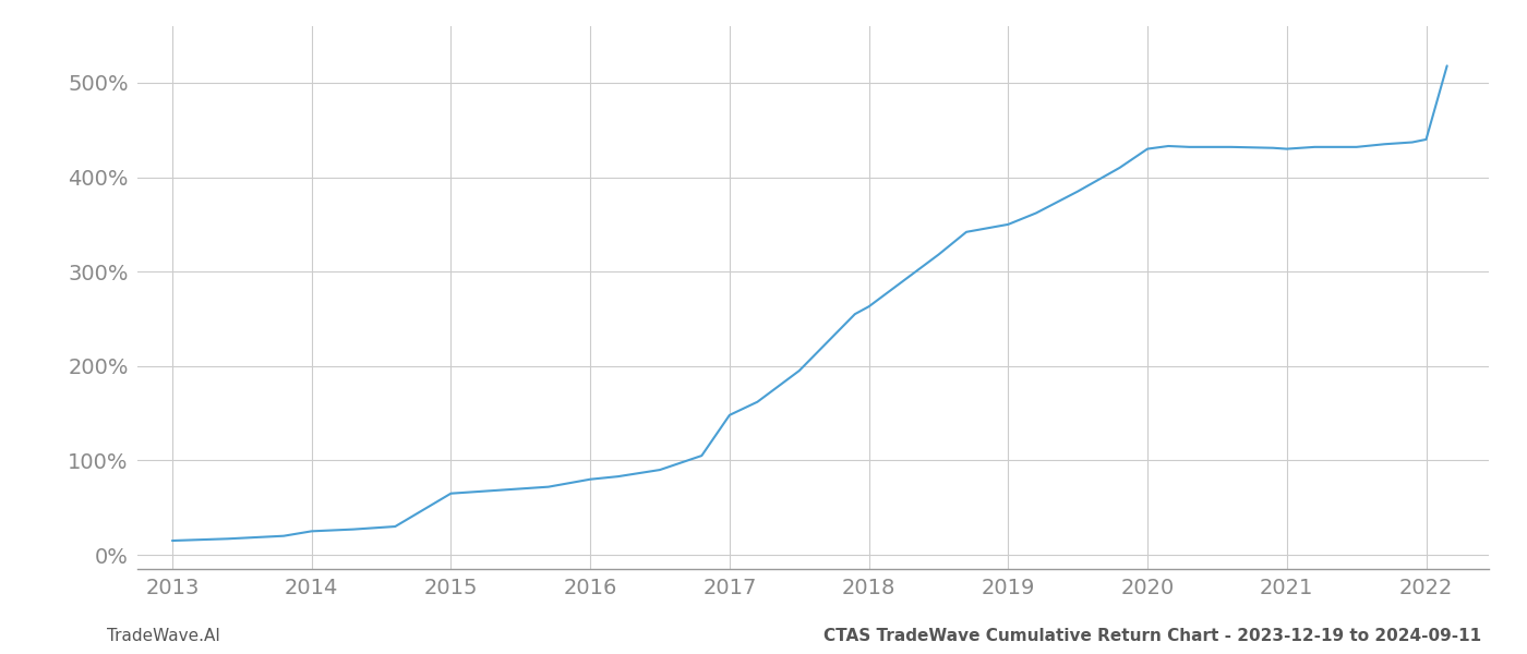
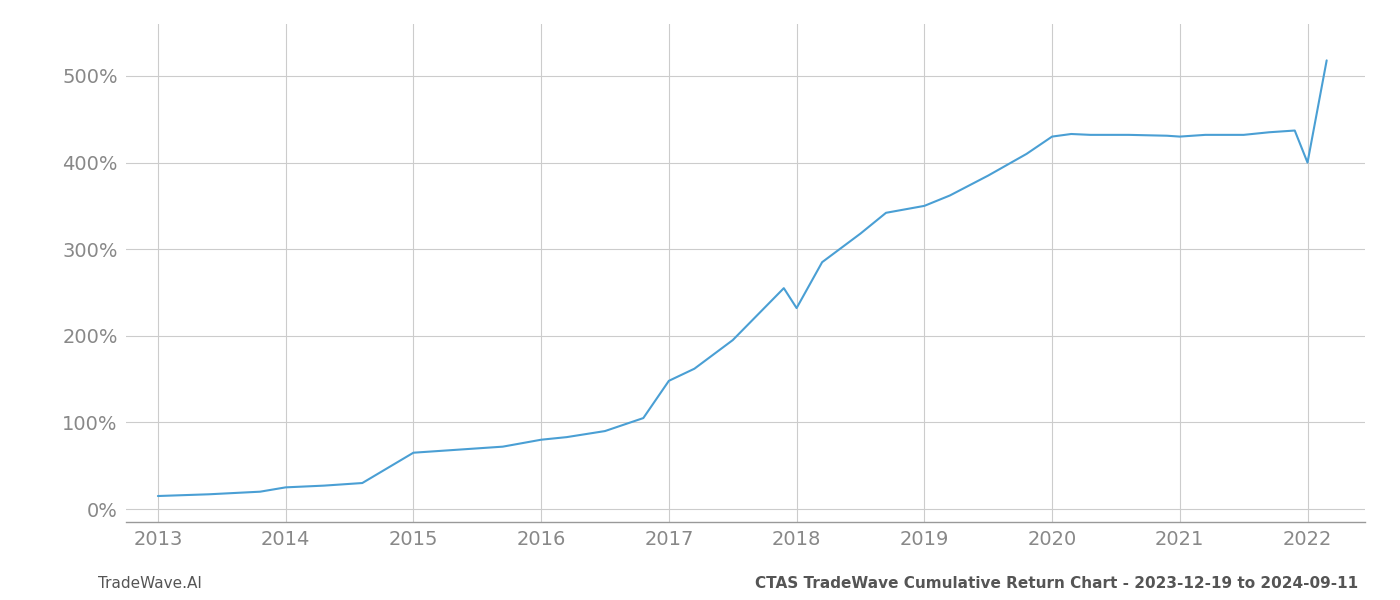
2018: 263% -> 232%
2022: 440% -> 400%
